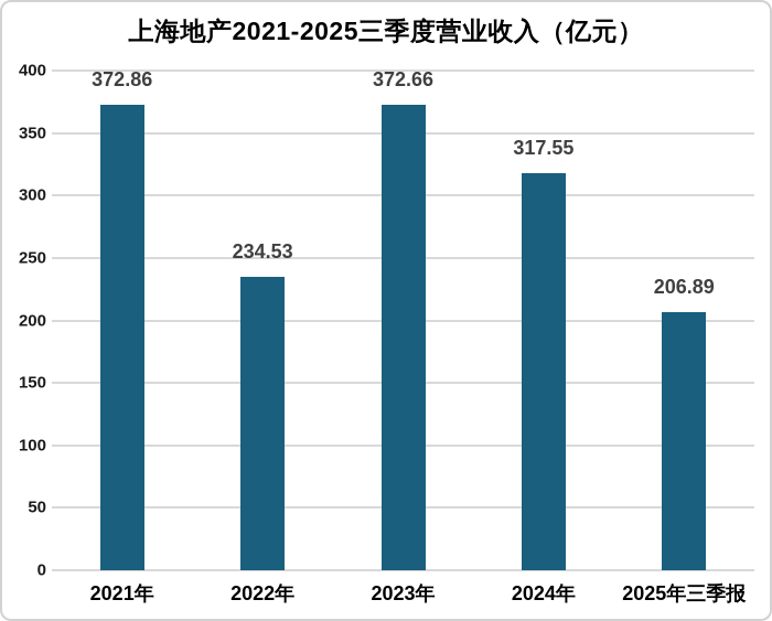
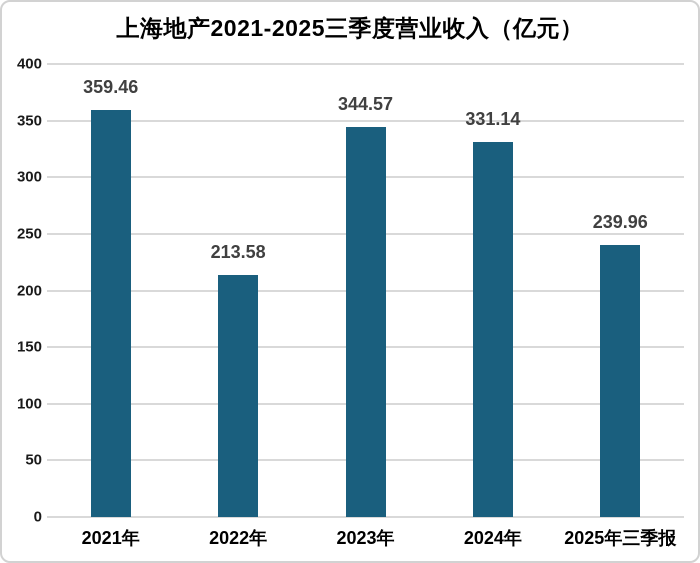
2021年: 372.86 -> 359.46
2022年: 234.53 -> 213.58
2023年: 372.66 -> 344.57
2024年: 317.55 -> 331.14
2025年三季报: 206.89 -> 239.96
